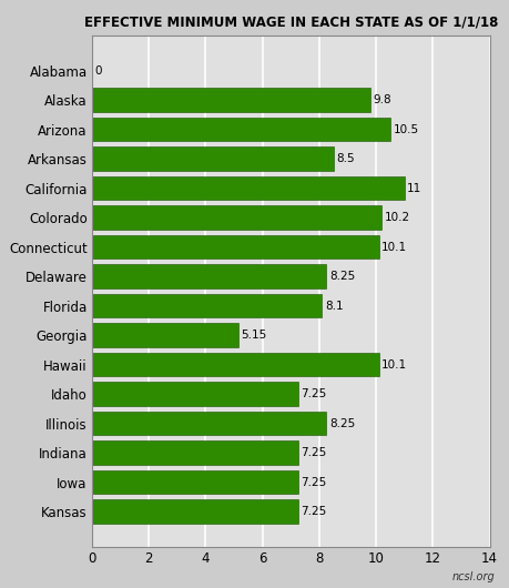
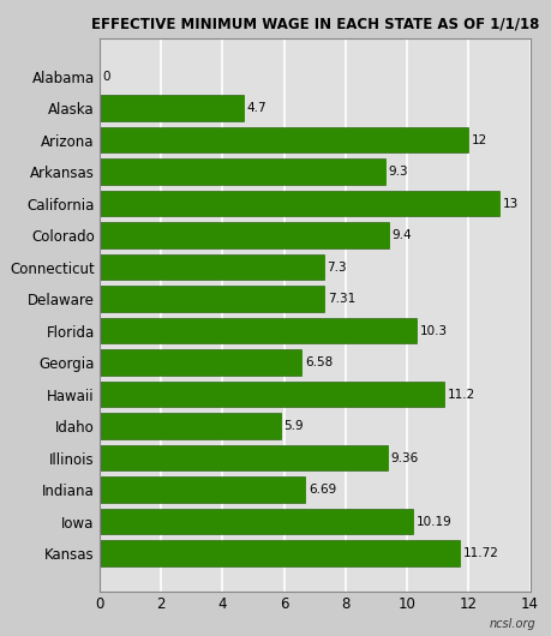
Alaska: 9.8 -> 4.7
Arizona: 10.5 -> 12
Arkansas: 8.5 -> 9.3
California: 11 -> 13
Colorado: 10.2 -> 9.4
Connecticut: 10.1 -> 7.3
Delaware: 8.25 -> 7.31
Florida: 8.1 -> 10.3
Georgia: 5.15 -> 6.58
Hawaii: 10.1 -> 11.2
Idaho: 7.25 -> 5.9
Illinois: 8.25 -> 9.36
Indiana: 7.25 -> 6.69
Iowa: 7.25 -> 10.19
Kansas: 7.25 -> 11.72
